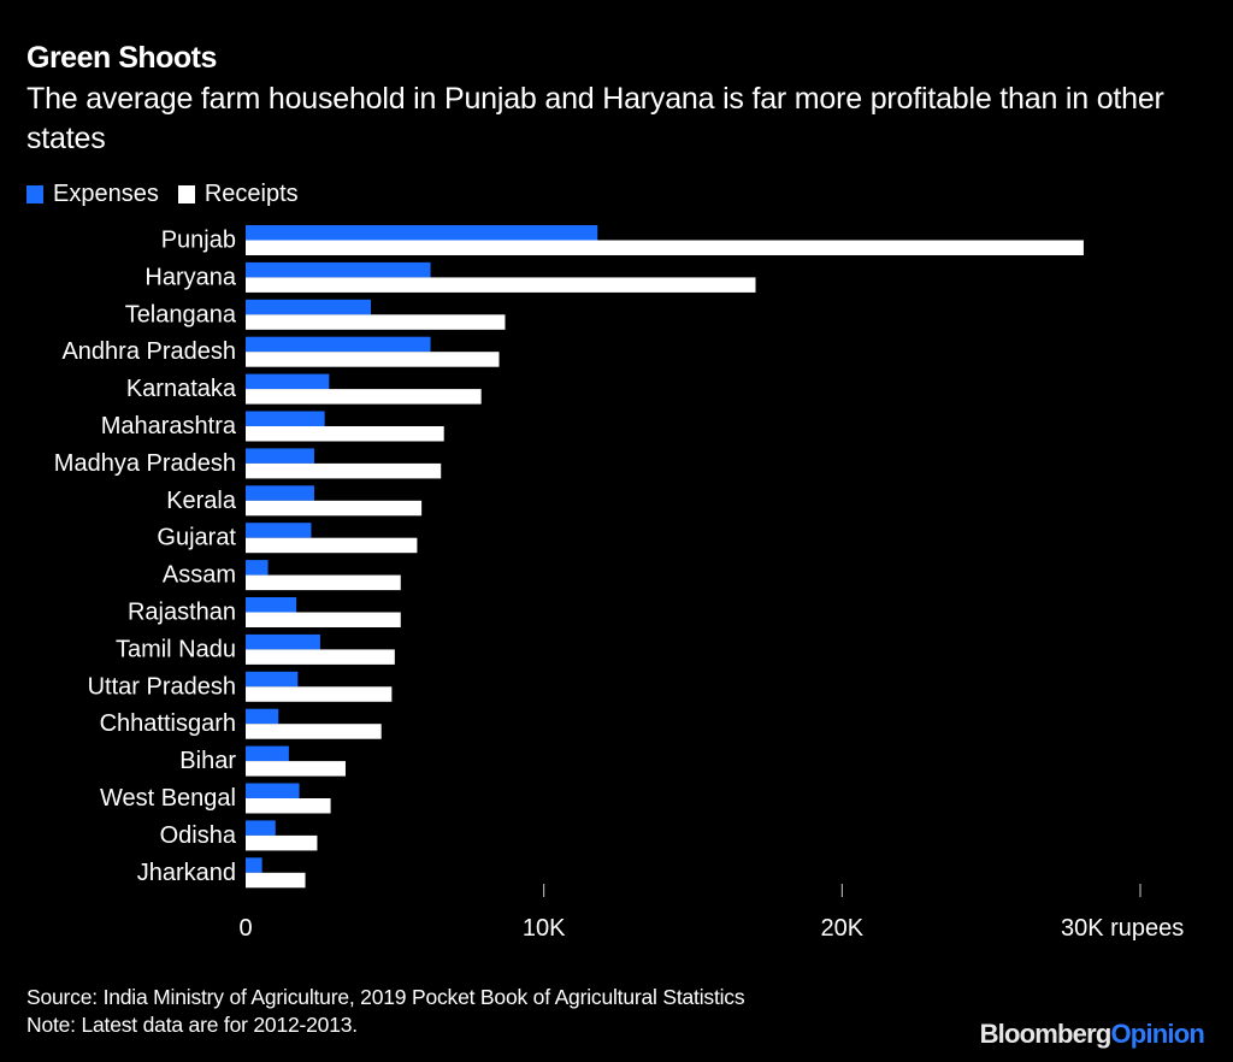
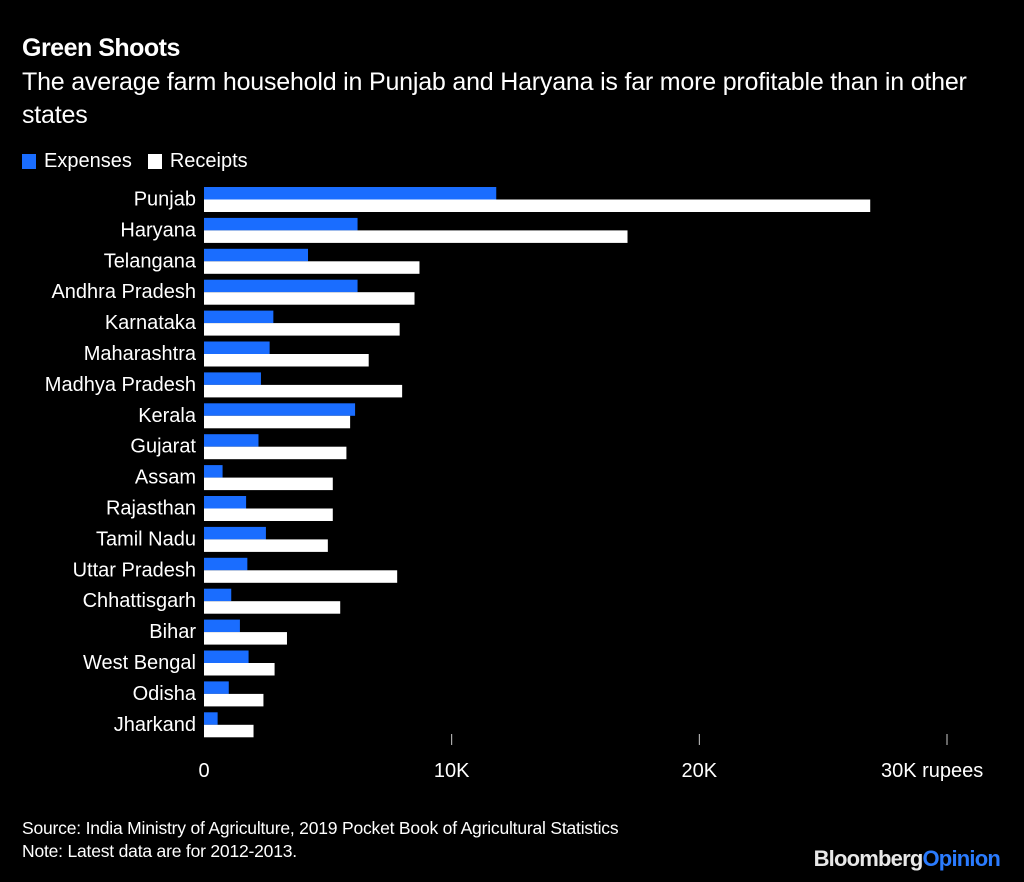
Receipts/Punjab: 28.1K -> 26.9K
Receipts/Madhya Pradesh: 6.6K -> 8.0K
Expenses/Kerala: 2.3K -> 6.1K
Receipts/Uttar Pradesh: 4.9K -> 7.8K
Receipts/Chhattisgarh: 4.6K -> 5.5K
